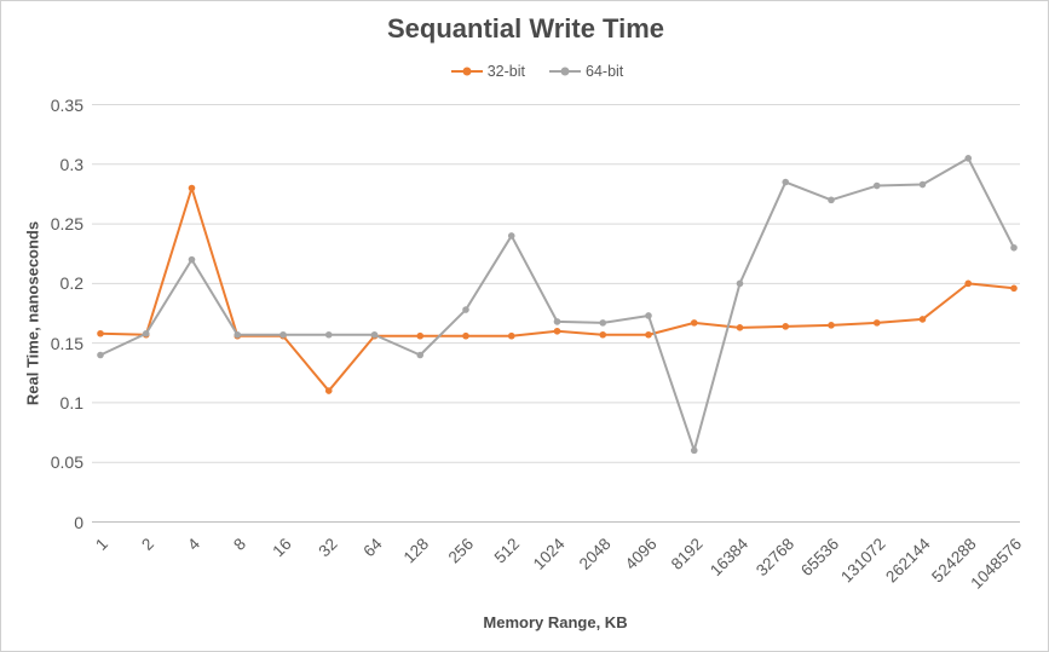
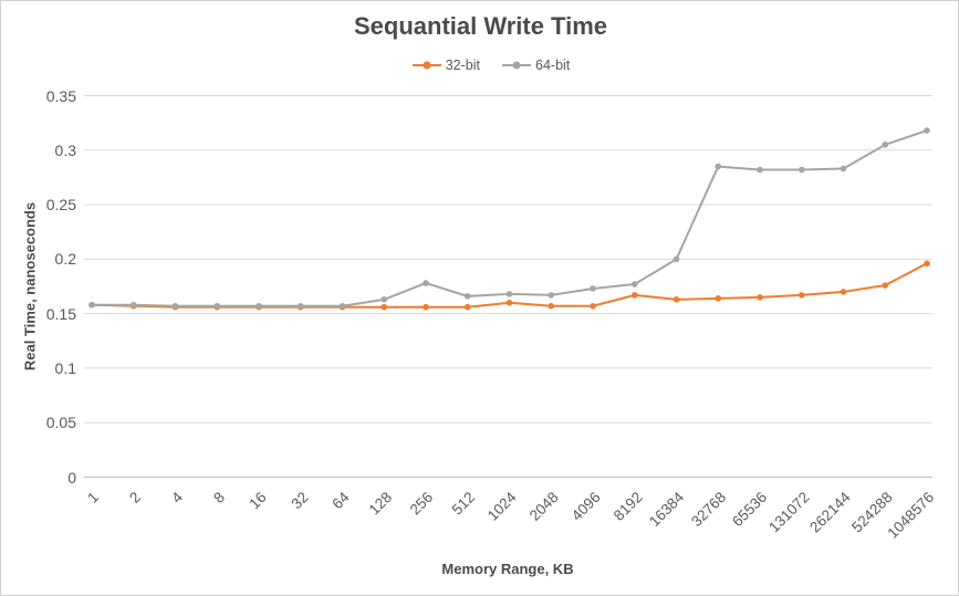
64-bit/1: 0.14 -> 0.16
32-bit/4: 0.28 -> 0.16
64-bit/4: 0.22 -> 0.16
32-bit/32: 0.11 -> 0.16
64-bit/128: 0.14 -> 0.16
64-bit/512: 0.24 -> 0.17
64-bit/8192: 0.06 -> 0.18
64-bit/65536: 0.27 -> 0.28
32-bit/524288: 0.20 -> 0.18
64-bit/1048576: 0.23 -> 0.32
